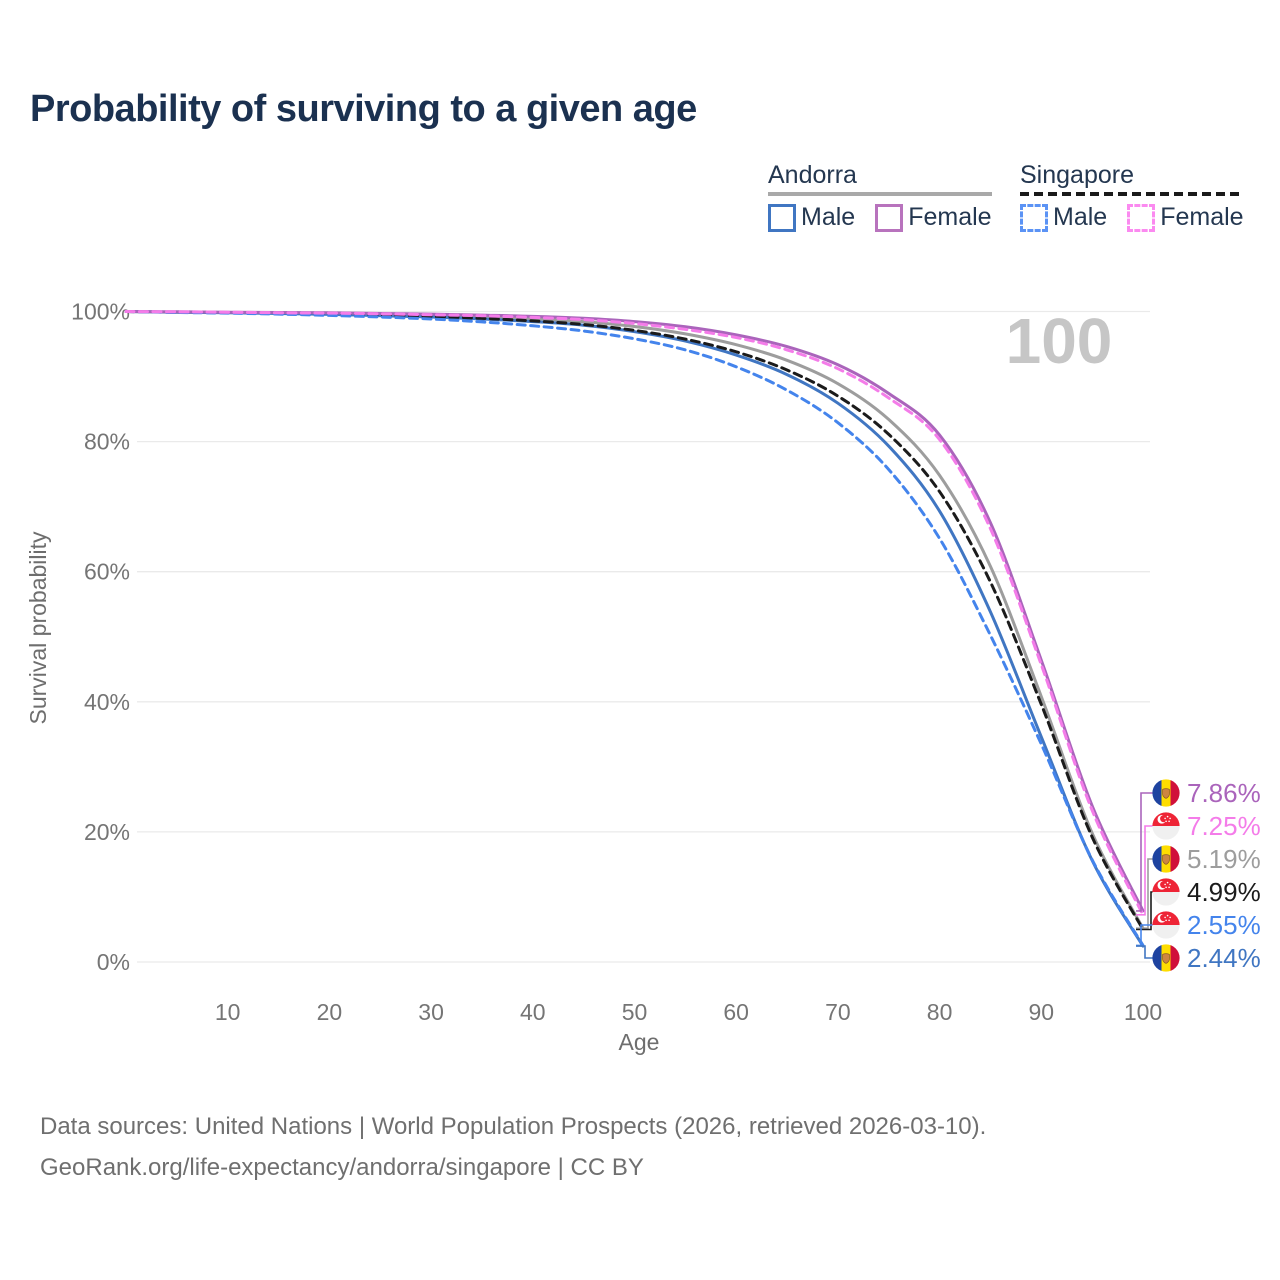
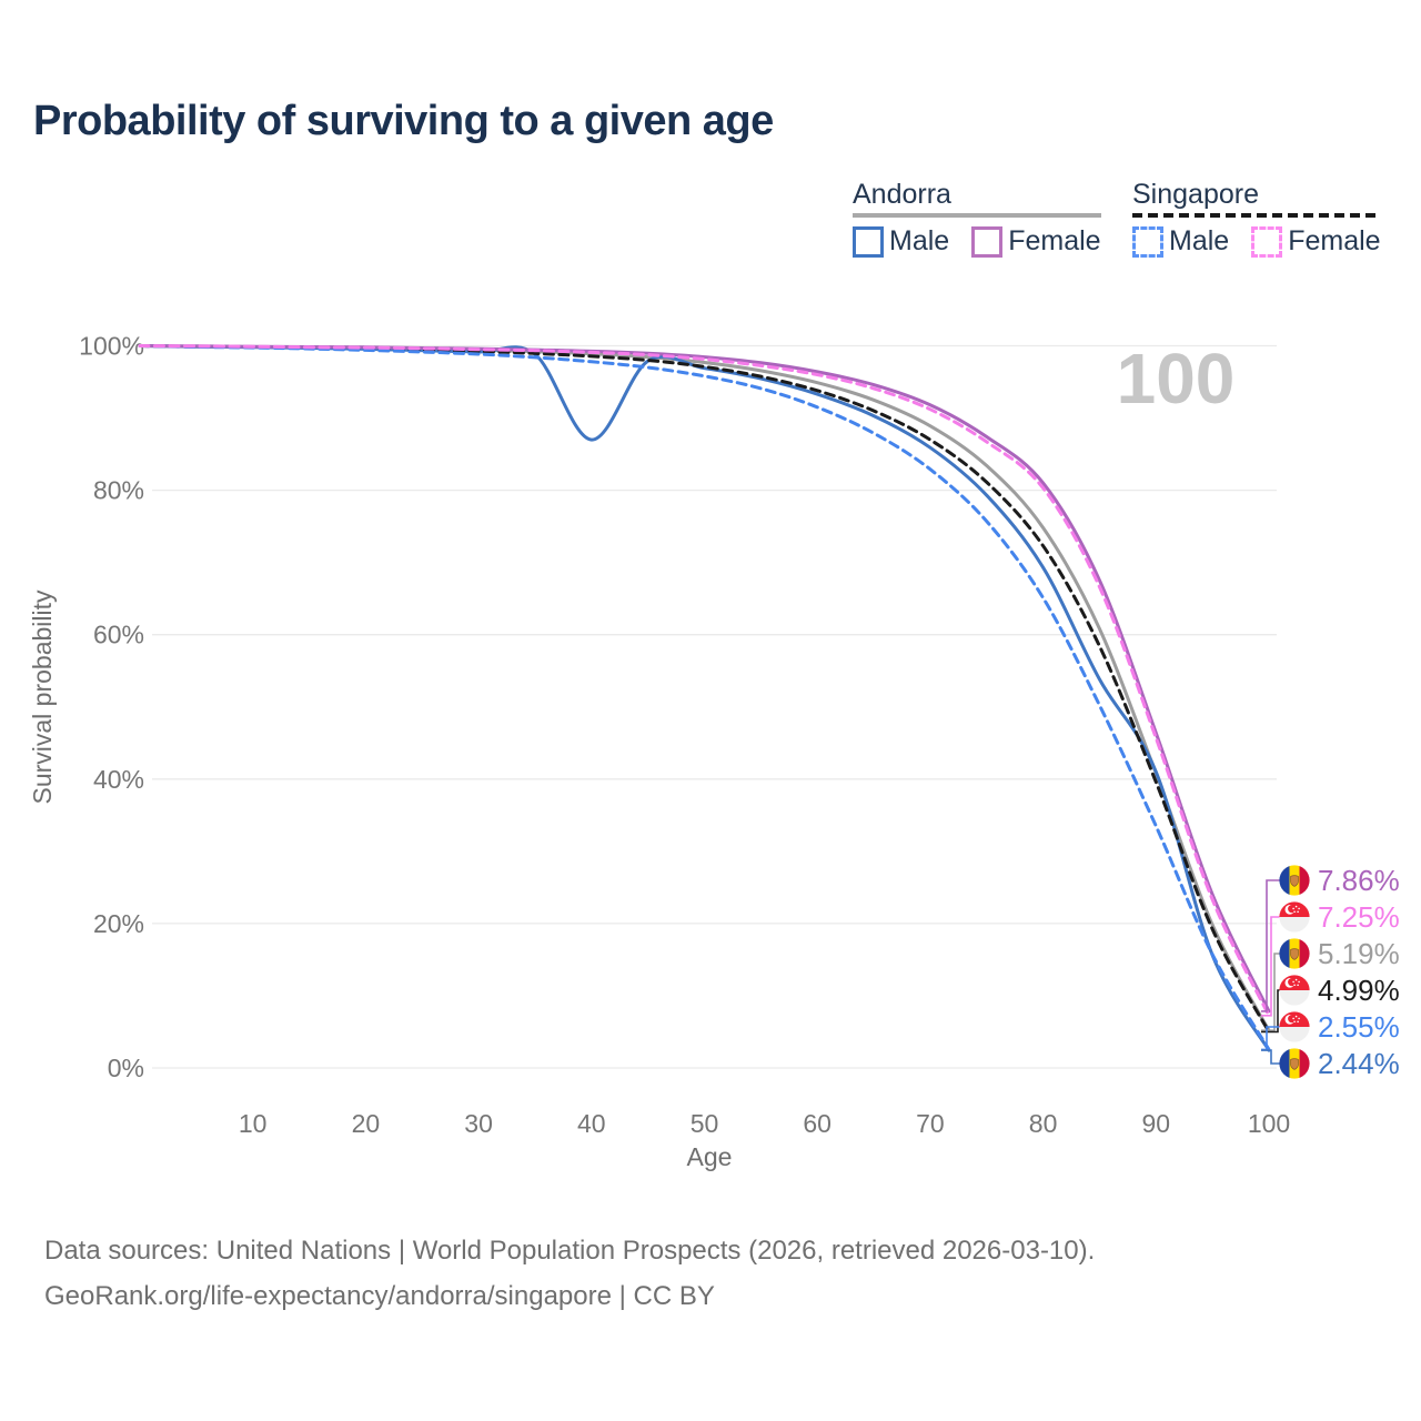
Andorra Male/40: 98% -> 87%
Andorra Male/90: 35% -> 41%
